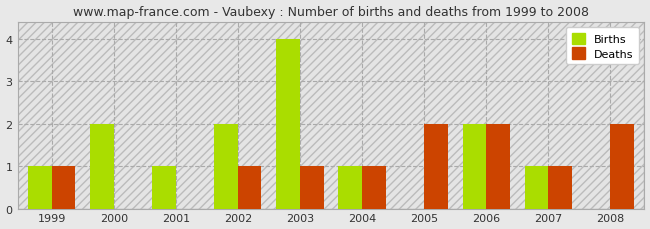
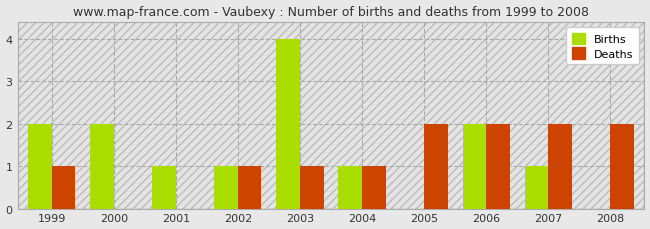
Births/1999: 1 -> 2
Births/2002: 2 -> 1
Deaths/2007: 1 -> 2
